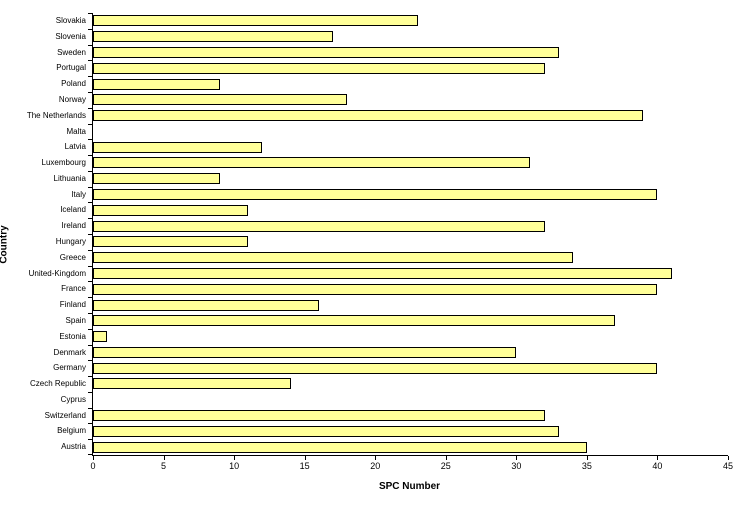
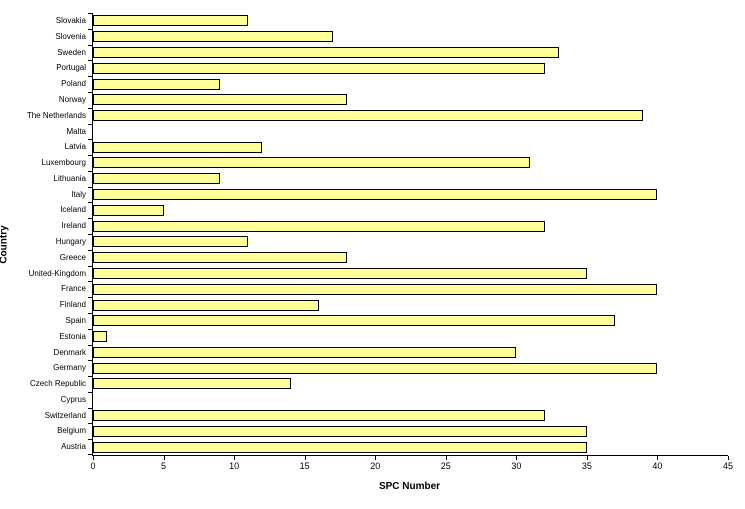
Slovakia: 23 -> 11
Iceland: 11 -> 5
Greece: 34 -> 18
United-Kingdom: 41 -> 35
Belgium: 33 -> 35
